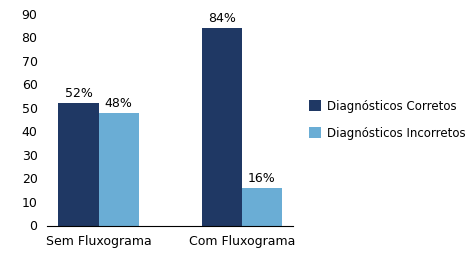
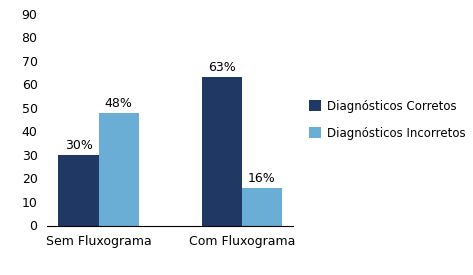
Diagnósticos Corretos/Sem Fluxograma: 52% -> 30%
Diagnósticos Corretos/Com Fluxograma: 84% -> 63%
